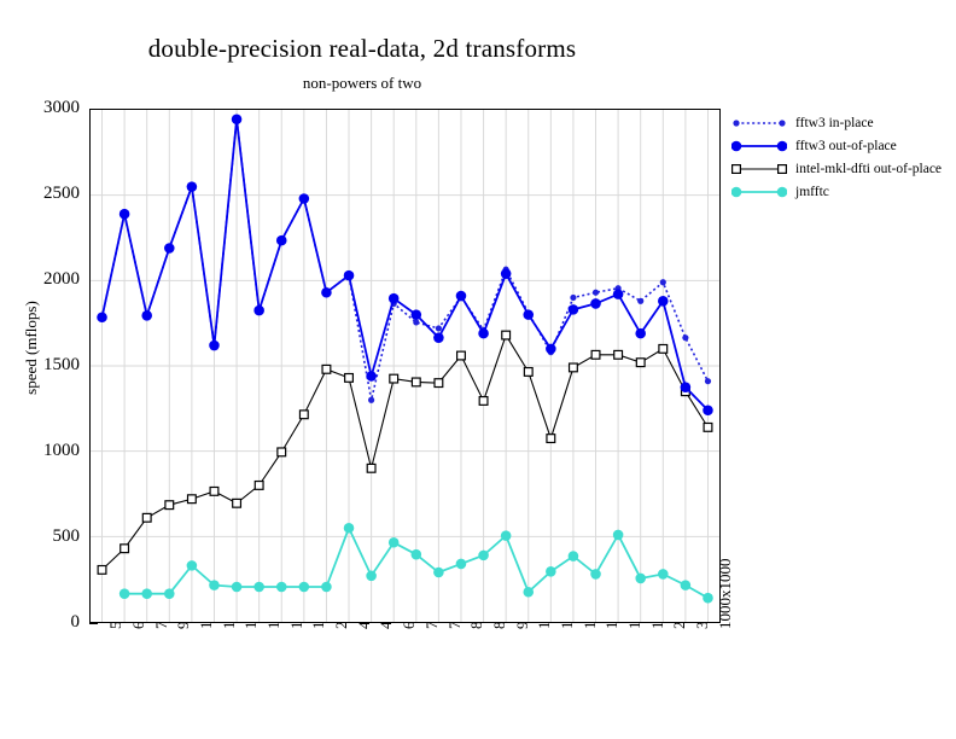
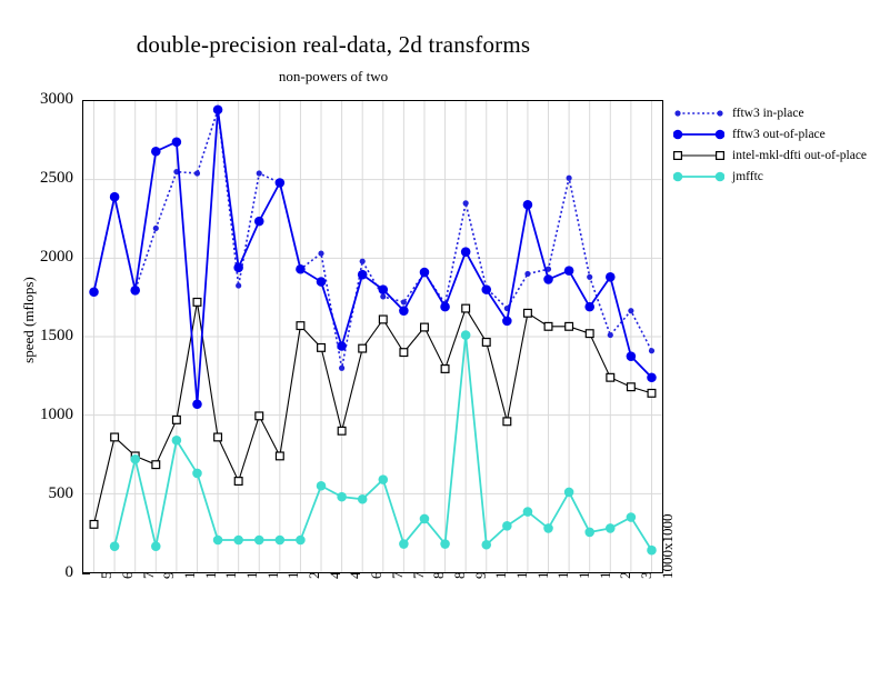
intel-mkl-dfti out-of-place/6x6: 430 -> 860
intel-mkl-dfti out-of-place/7x7: 610 -> 740
jmfftc/7x7: 160 -> 720
fftw3 out-of-place/9x9: 2190 -> 2680
fftw3 out-of-place/10x10: 2550 -> 2740
intel-mkl-dfti out-of-place/10x10: 720 -> 970
jmfftc/10x10: 330 -> 840
fftw3 in-place/11x11: 1620 -> 2540
fftw3 out-of-place/11x11: 1620 -> 1070
intel-mkl-dfti out-of-place/11x11: 760 -> 1720
jmfftc/11x11: 220 -> 630
intel-mkl-dfti out-of-place/12x12: 700 -> 860
fftw3 out-of-place/13x13: 1820 -> 1940
intel-mkl-dfti out-of-place/13x13: 800 -> 580
fftw3 in-place/14x14: 2240 -> 2540
intel-mkl-dfti out-of-place/15x15: 1220 -> 740
intel-mkl-dfti out-of-place/25x24: 1480 -> 1570
fftw3 out-of-place/48x48: 2030 -> 1850
jmfftc/49x49: 270 -> 480
fftw3 in-place/60x60: 1860 -> 1980
intel-mkl-dfti out-of-place/72x56: 1400 -> 1610
jmfftc/72x56: 400 -> 590
jmfftc/75x75: 290 -> 180
jmfftc/84x84: 390 -> 180
fftw3 in-place/96x96: 2060 -> 2350
jmfftc/96x96: 500 -> 1510
fftw3 in-place/105x105: 1580 -> 1680
intel-mkl-dfti out-of-place/105x105: 1080 -> 960
fftw3 out-of-place/112x112: 1830 -> 2340
intel-mkl-dfti out-of-place/112x112: 1490 -> 1650
fftw3 in-place/144x144: 1960 -> 2510
fftw3 in-place/240x240: 1990 -> 1510
intel-mkl-dfti out-of-place/240x240: 1600 -> 1240
intel-mkl-dfti out-of-place/360x360: 1350 -> 1180
jmfftc/360x360: 220 -> 350
